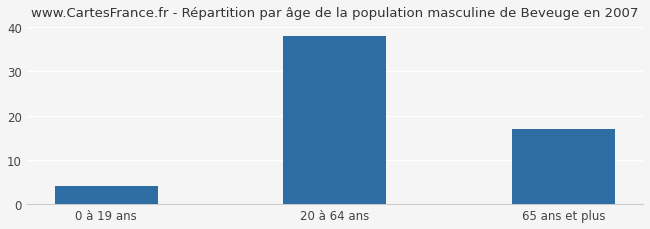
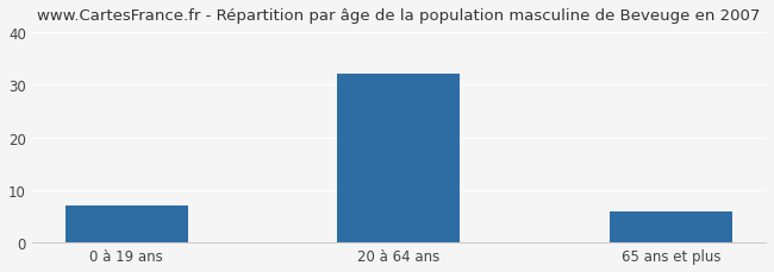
0 à 19 ans: 4 -> 7
20 à 64 ans: 38 -> 32
65 ans et plus: 17 -> 6
